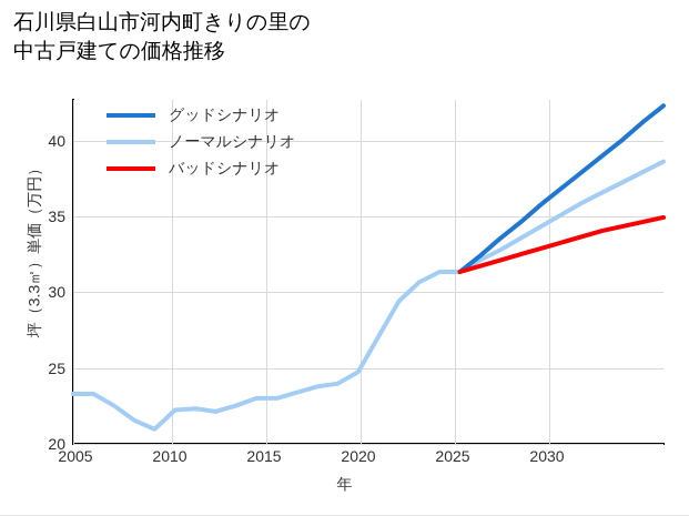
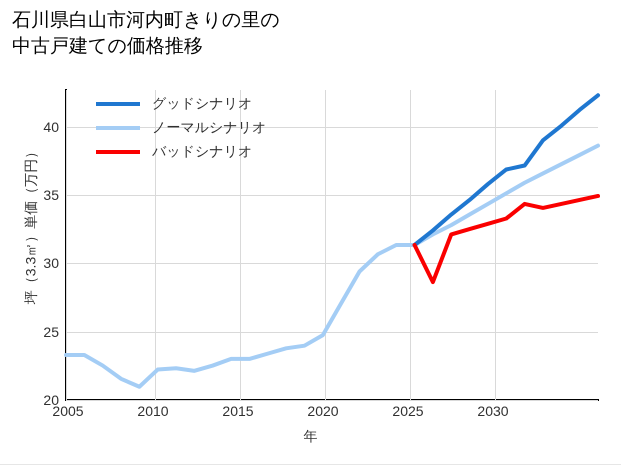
バッドシナリオ/2025: 32.1 -> 28.9
グッドシナリオ/2030: 38.5 -> 37.7
バッドシナリオ/2030: 34.1 -> 34.8
